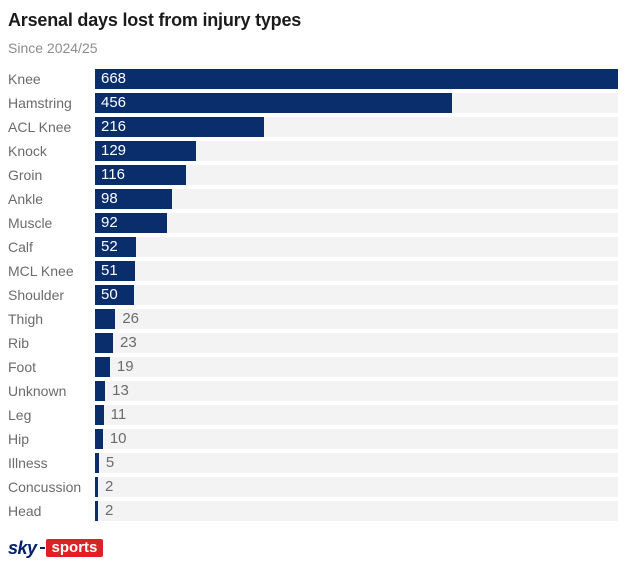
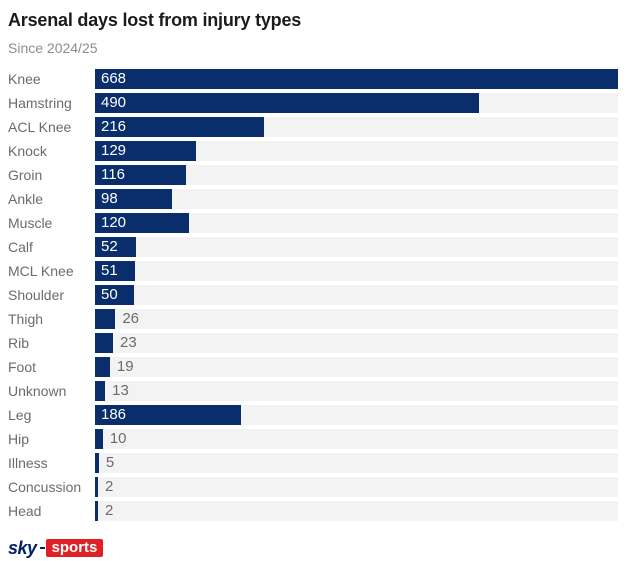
Hamstring: 456 -> 490
Muscle: 92 -> 120
Leg: 11 -> 186
